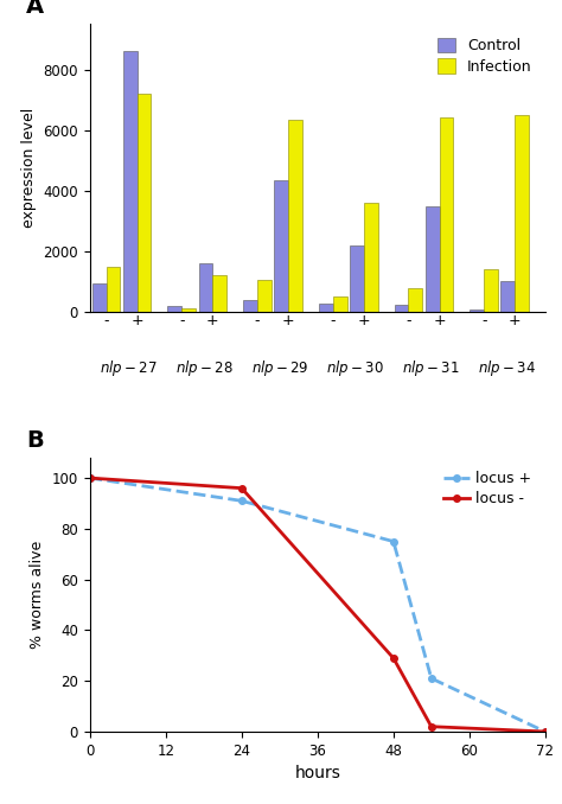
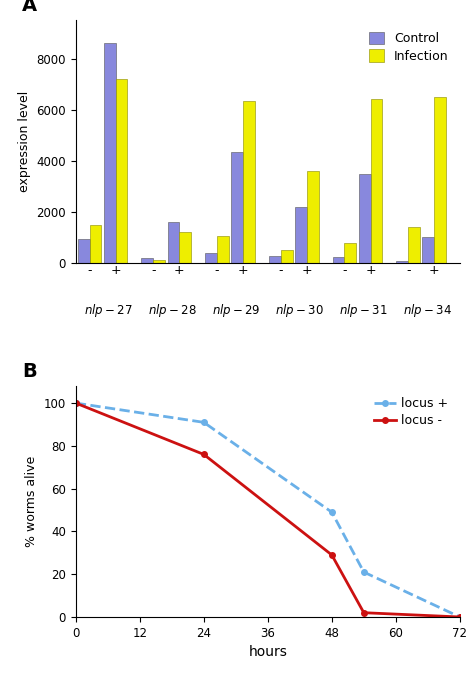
locus -/24: 96 -> 76
locus +/48: 75 -> 49
